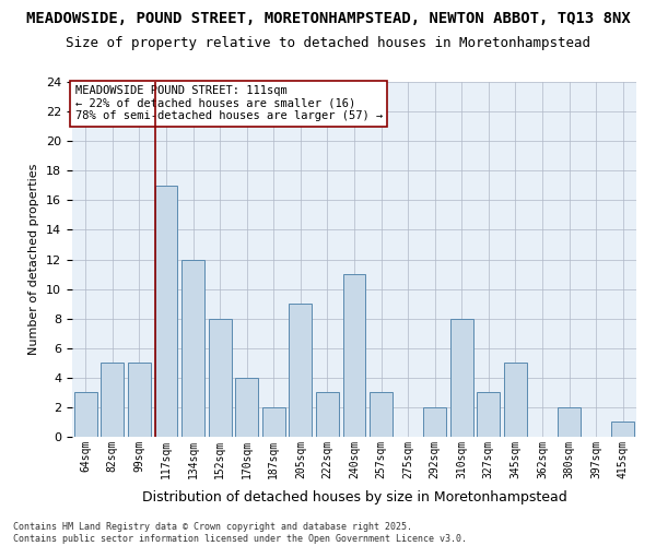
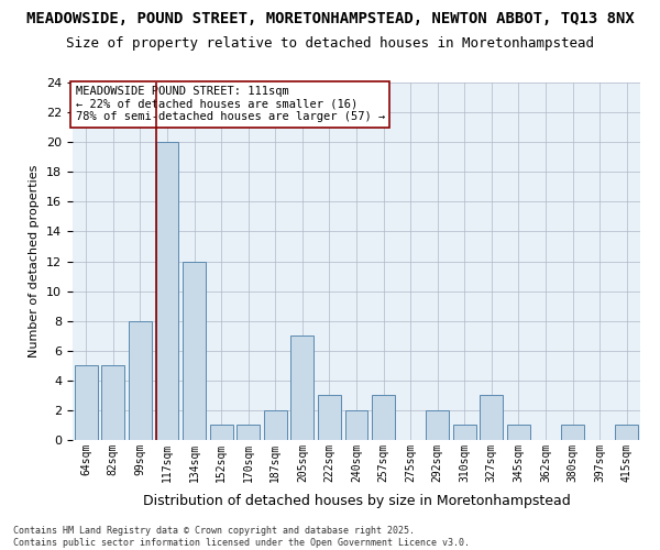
64sqm: 3 -> 5
99sqm: 5 -> 8
117sqm: 17 -> 20
152sqm: 8 -> 1
170sqm: 4 -> 1
205sqm: 9 -> 7
240sqm: 11 -> 2
310sqm: 8 -> 1
345sqm: 5 -> 1
380sqm: 2 -> 1
